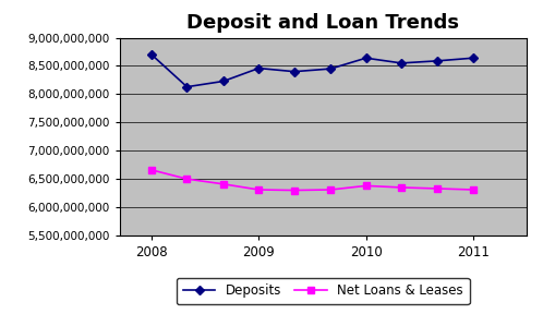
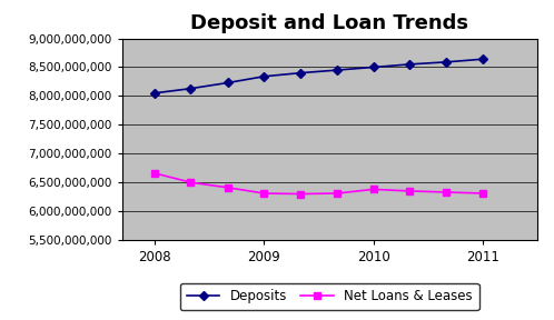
Deposits/2008: 8,700,000,000 -> 8,050,000,000
Deposits/2009: 8,460,000,000 -> 8,340,000,000
Deposits/2010: 8,640,000,000 -> 8,500,000,000
